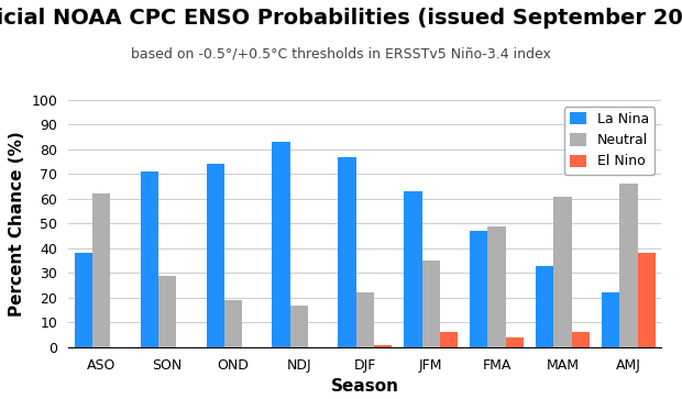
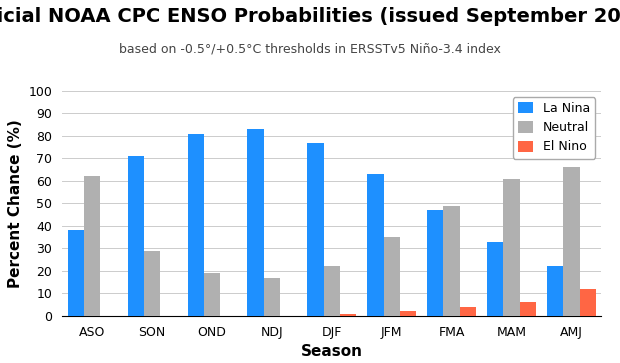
La Nina/OND: 74 -> 81
El Nino/JFM: 6 -> 2
El Nino/AMJ: 38 -> 12
